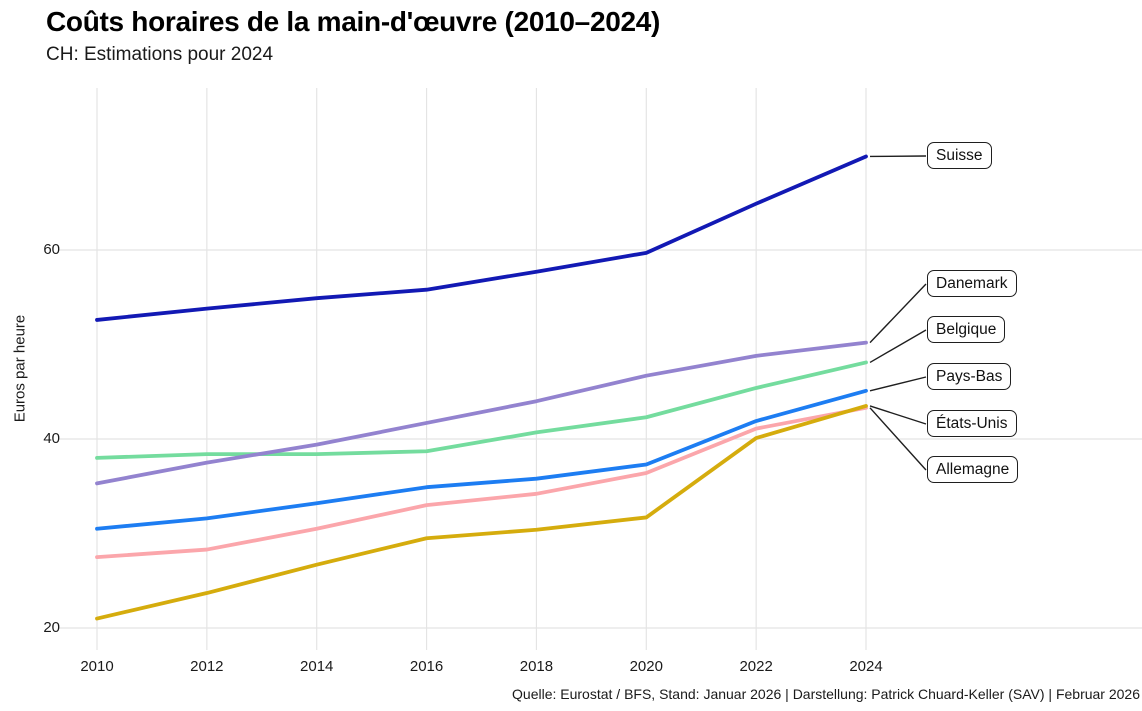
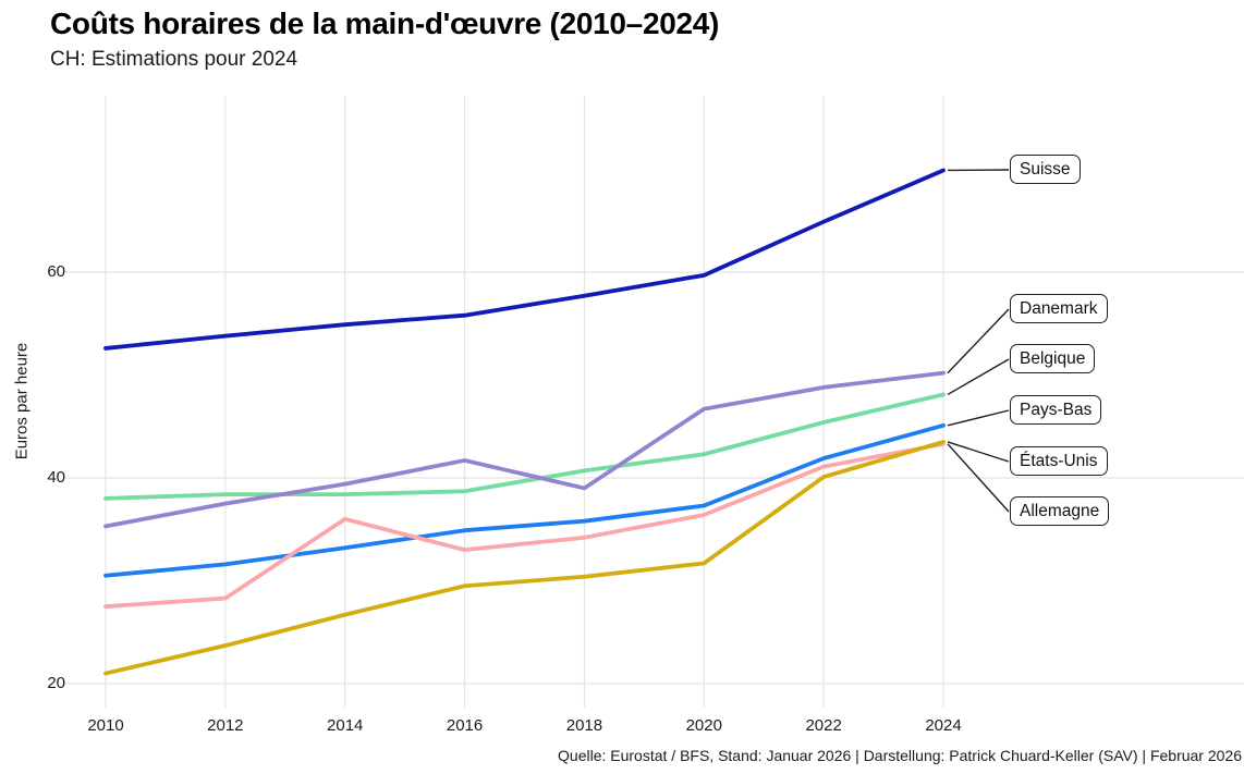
Allemagne/2014: 30 -> 36
Danemark/2018: 44 -> 39
